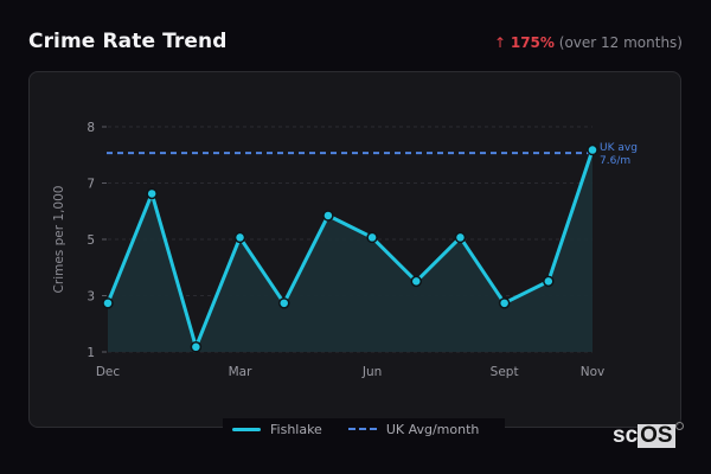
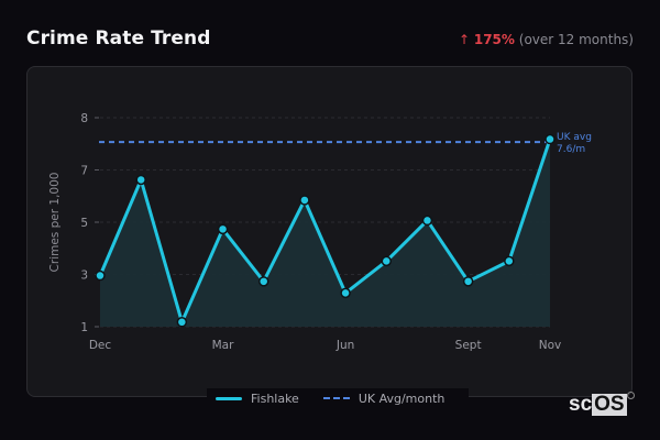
Dec: 2.8 -> 3.0
Mar: 4.9 -> 4.6
Jun: 4.9 -> 2.4
